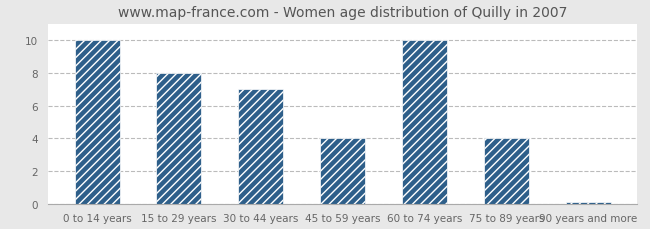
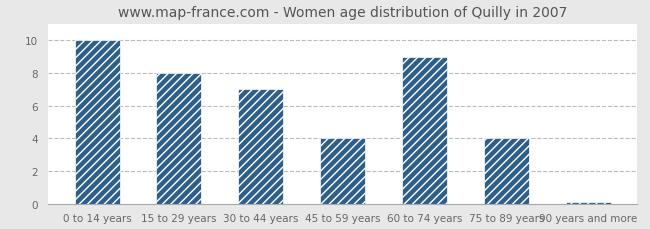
60 to 74 years: 10.0 -> 9.0
